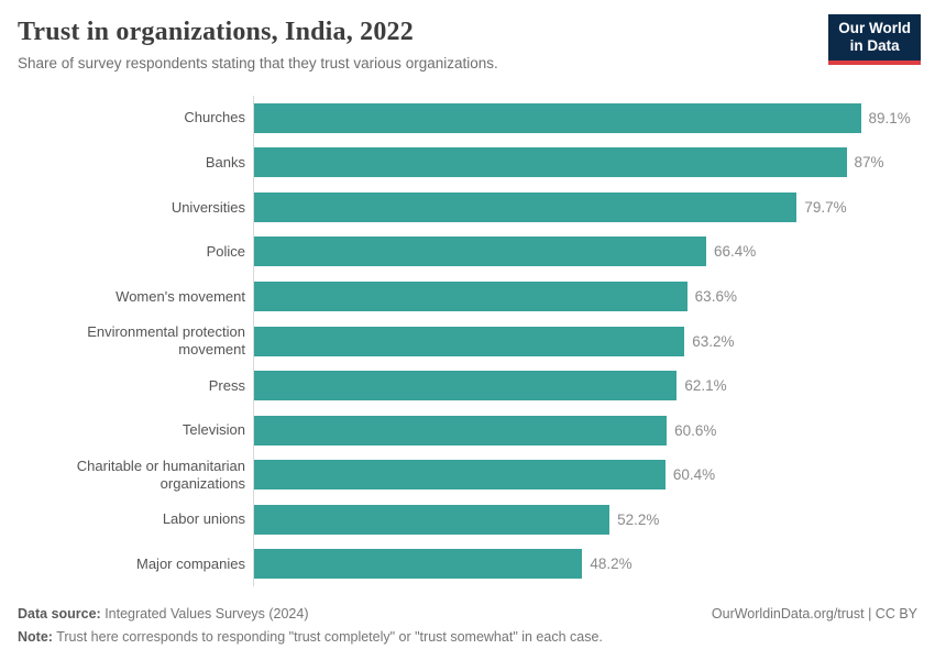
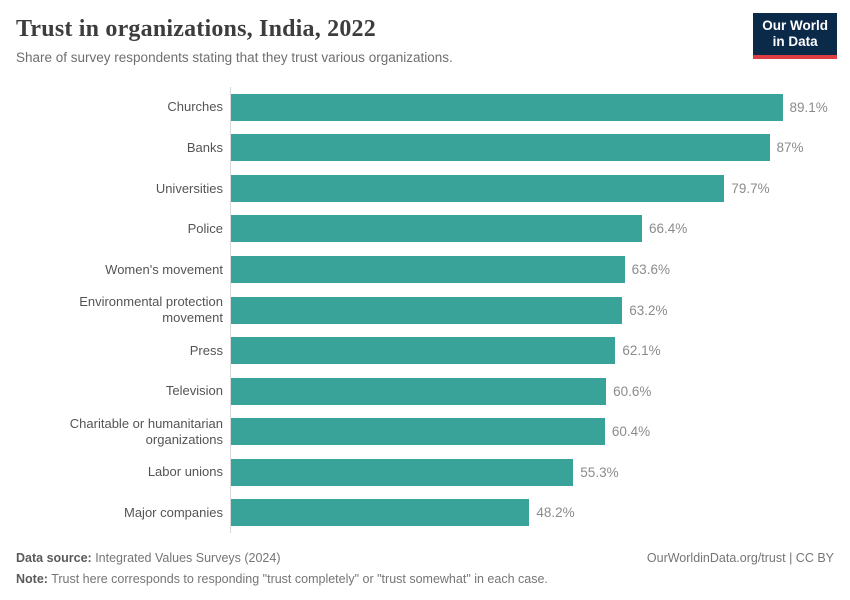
Labor unions: 52.2% -> 55.3%
